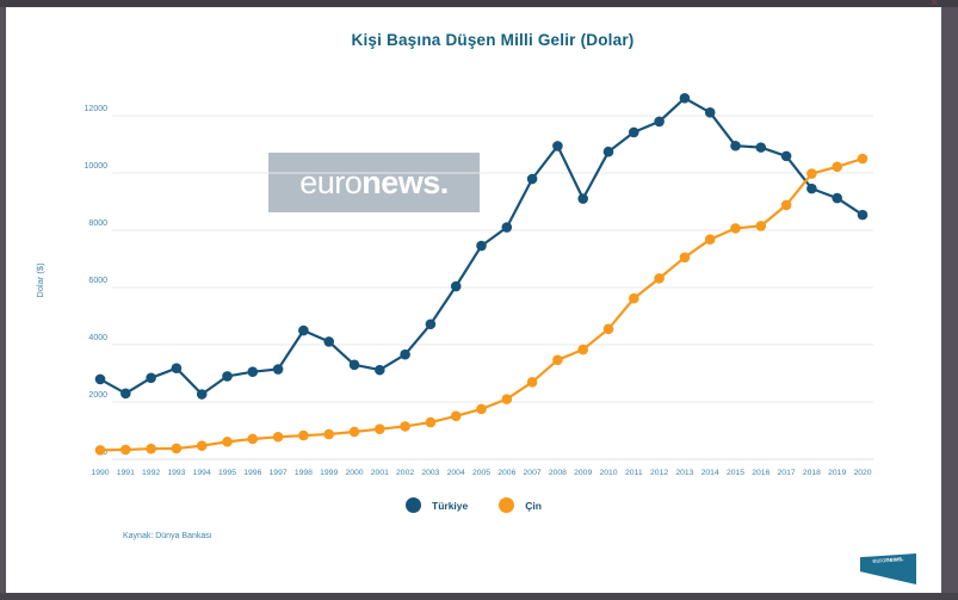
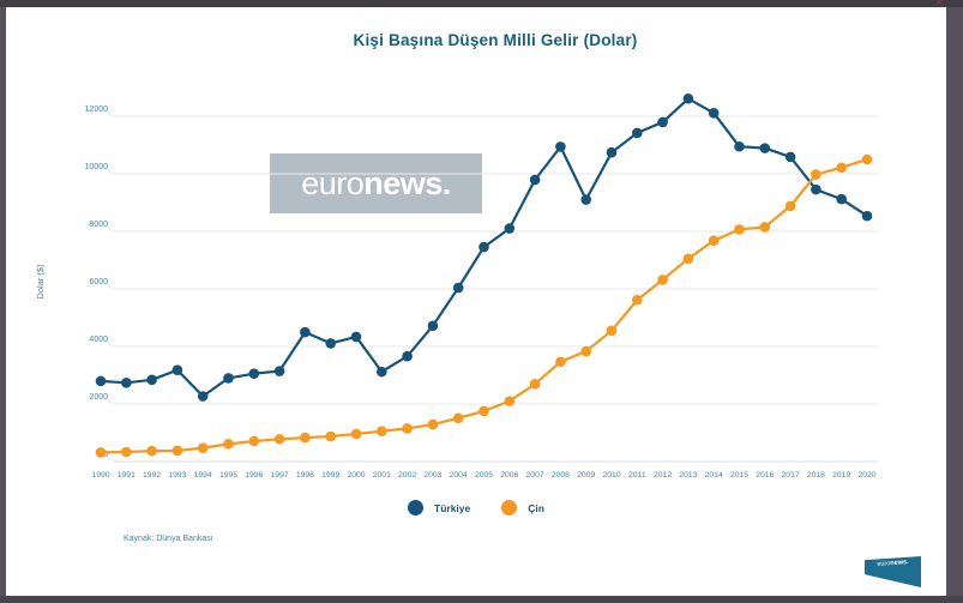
Türkiye/1991: 2300 -> 2700
Türkiye/2000: 3300 -> 4300
